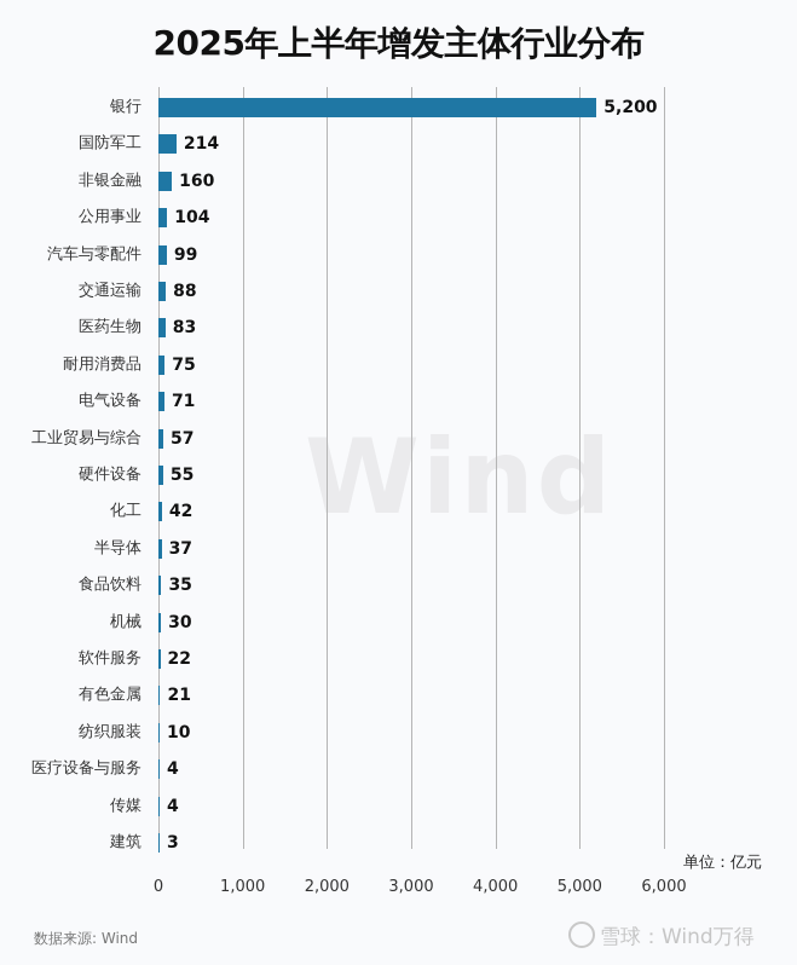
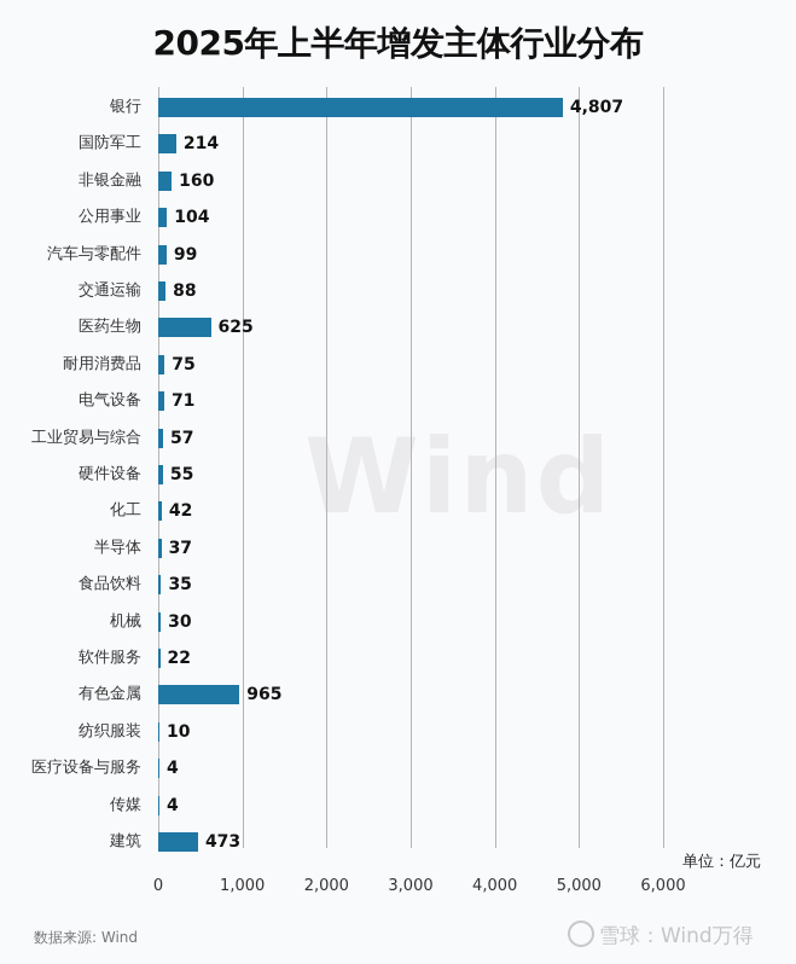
银行: 5,200 -> 4,807
医药生物: 83 -> 625
有色金属: 21 -> 965
建筑: 3 -> 473
